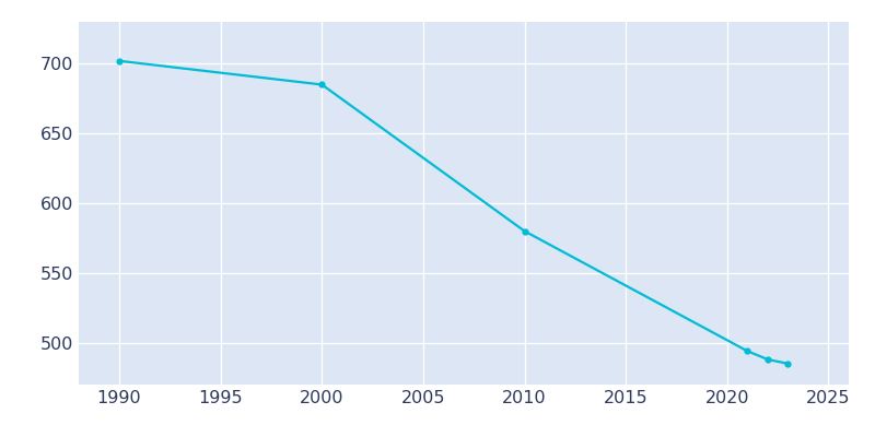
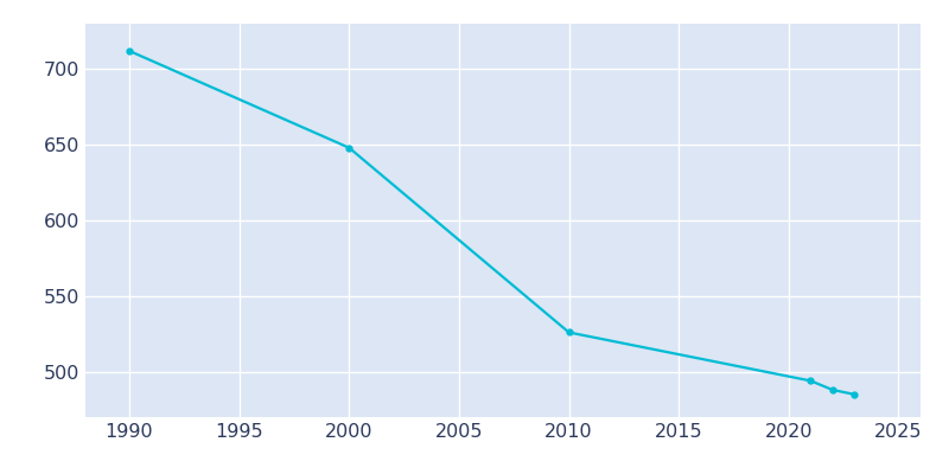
1990: 702 -> 712
2000: 685 -> 648
2010: 580 -> 526
